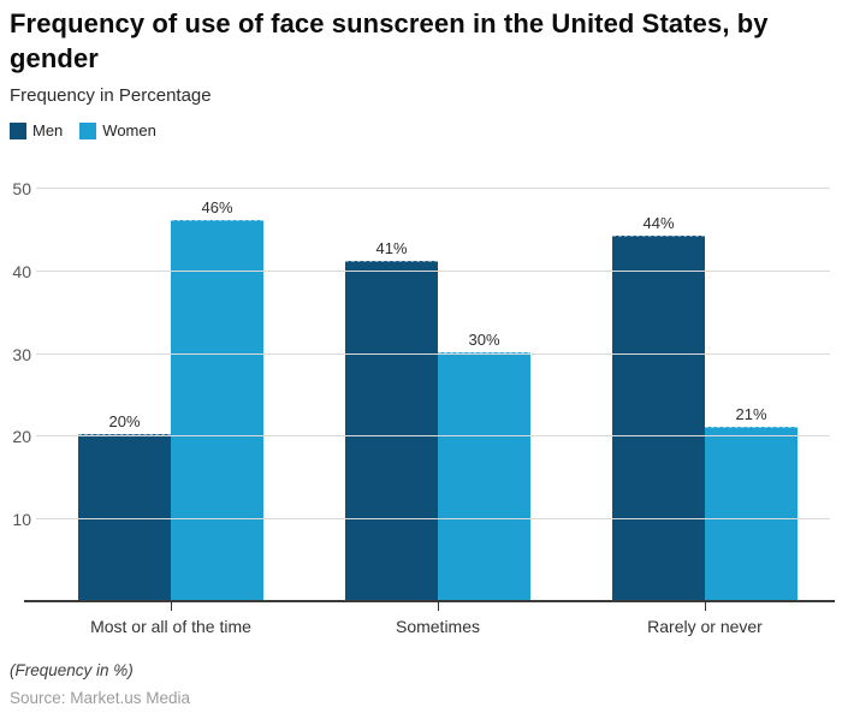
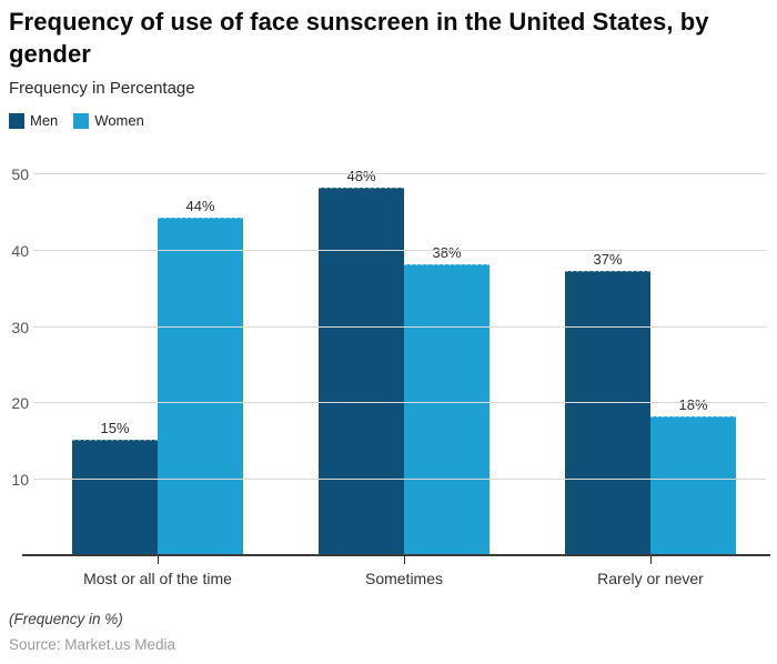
Men/Most or all of the time: 20% -> 15%
Women/Most or all of the time: 46% -> 44%
Men/Sometimes: 41% -> 48%
Women/Sometimes: 30% -> 38%
Men/Rarely or never: 44% -> 37%
Women/Rarely or never: 21% -> 18%
